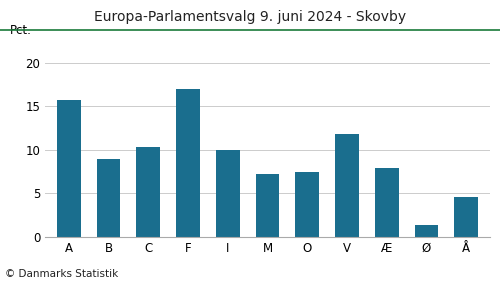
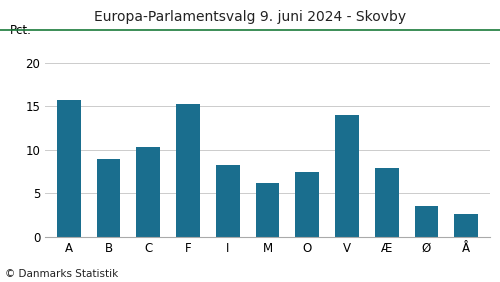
F: 17.0 -> 15.3
I: 10.0 -> 8.2
M: 7.2 -> 6.2
V: 11.8 -> 14.0
Ø: 1.4 -> 3.6
Å: 4.6 -> 2.6
